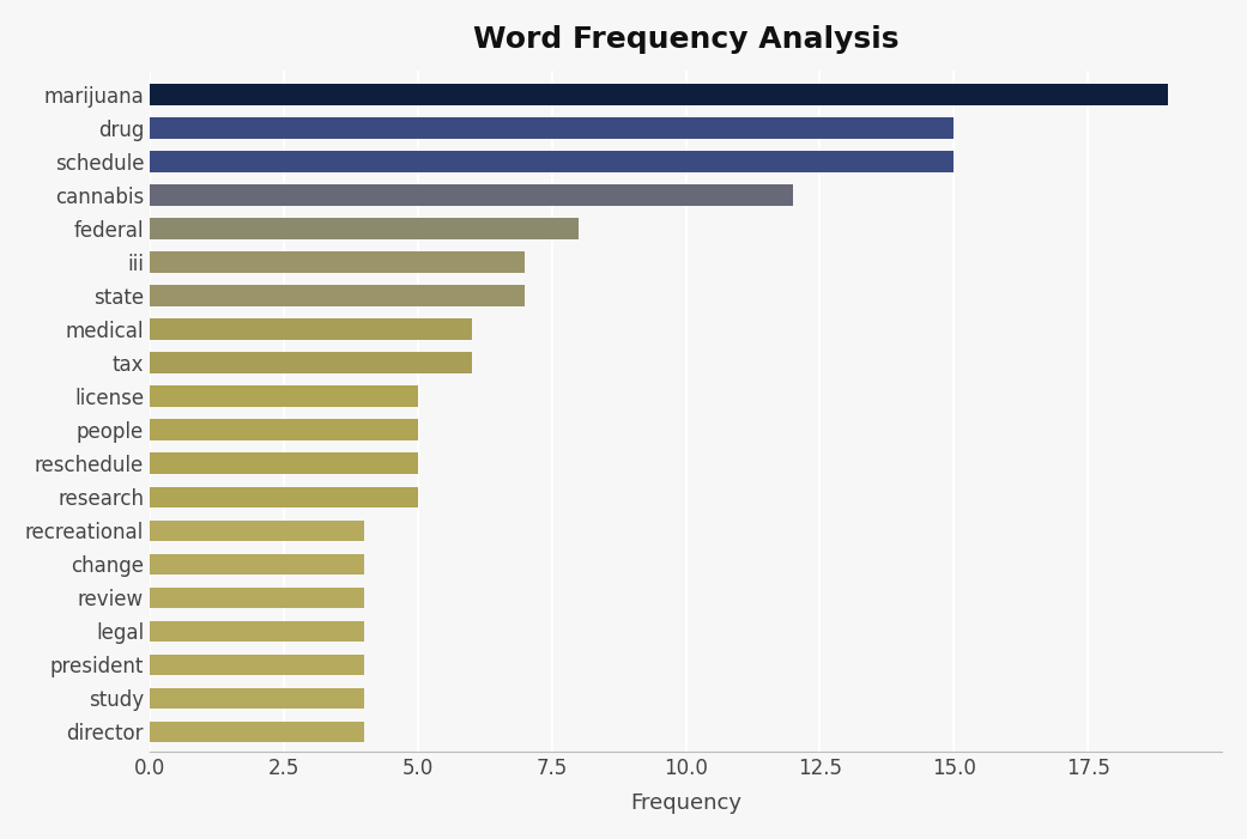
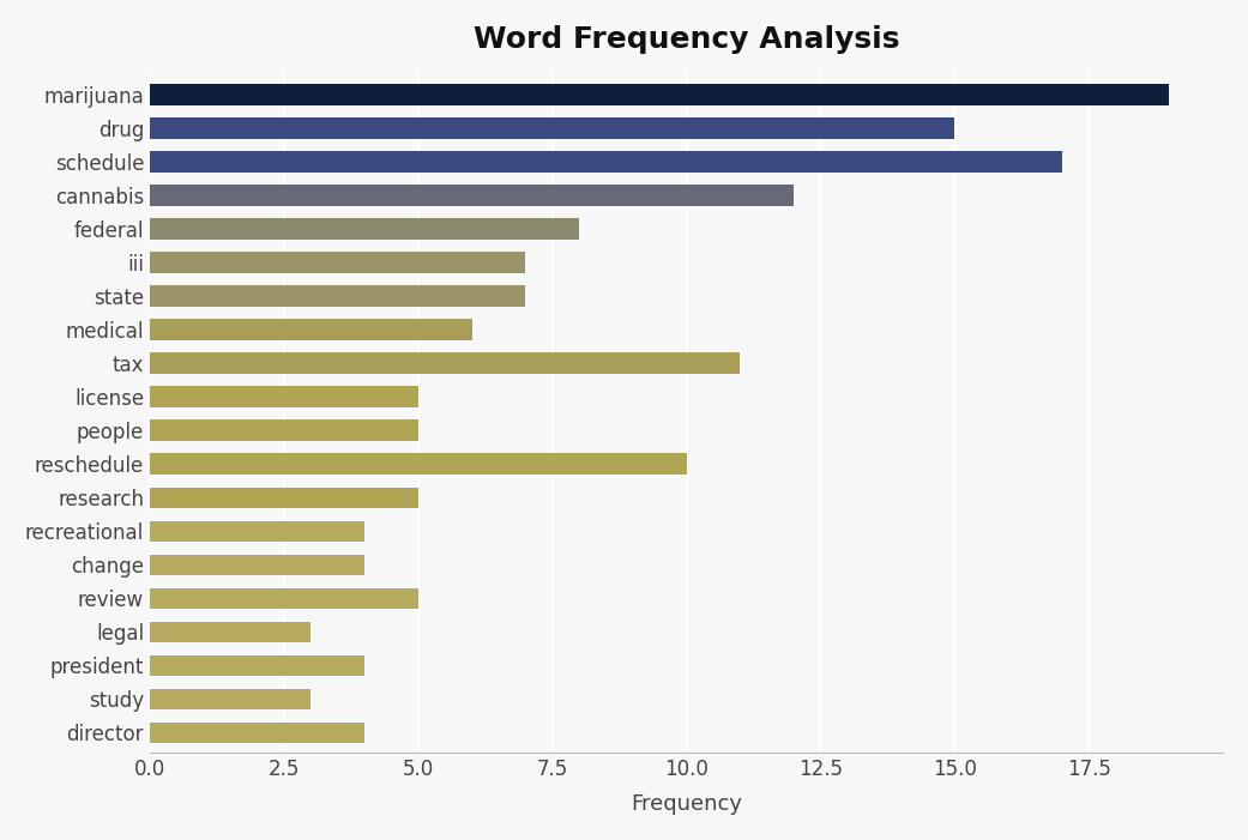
schedule: 15 -> 17
tax: 6 -> 11
reschedule: 5 -> 10
review: 4 -> 5
legal: 4 -> 3
study: 4 -> 3
